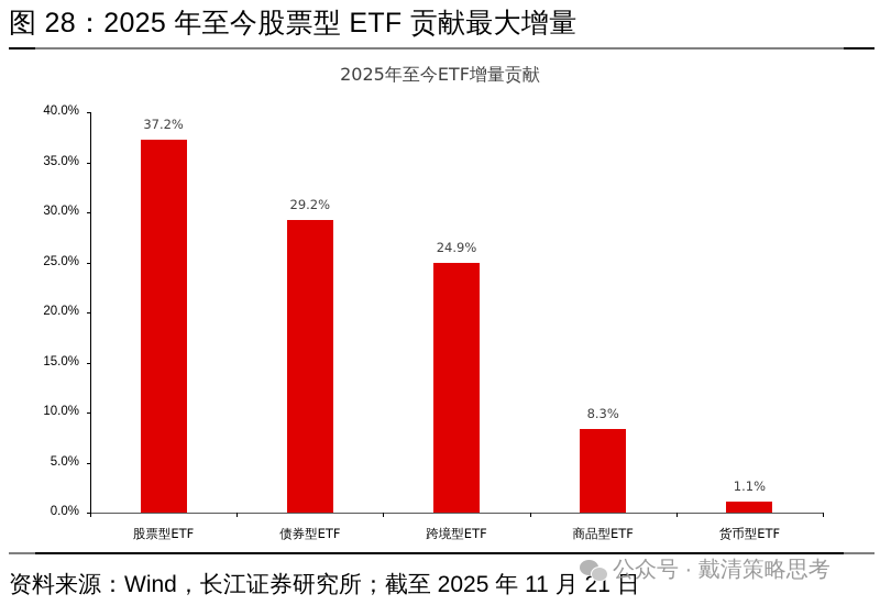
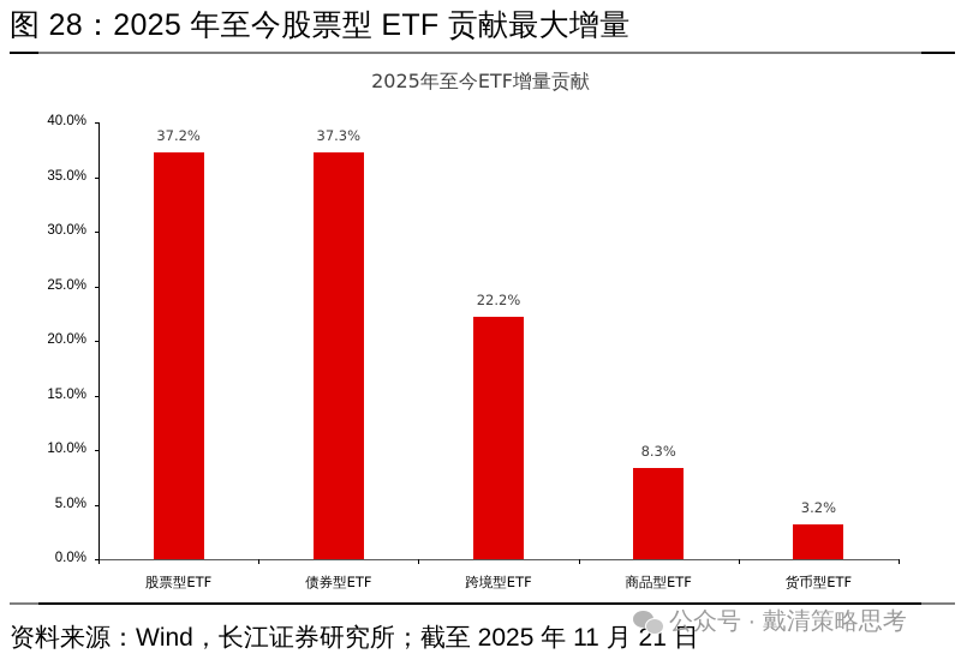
债券型ETF: 29.2% -> 37.3%
跨境型ETF: 24.9% -> 22.2%
货币型ETF: 1.1% -> 3.2%
